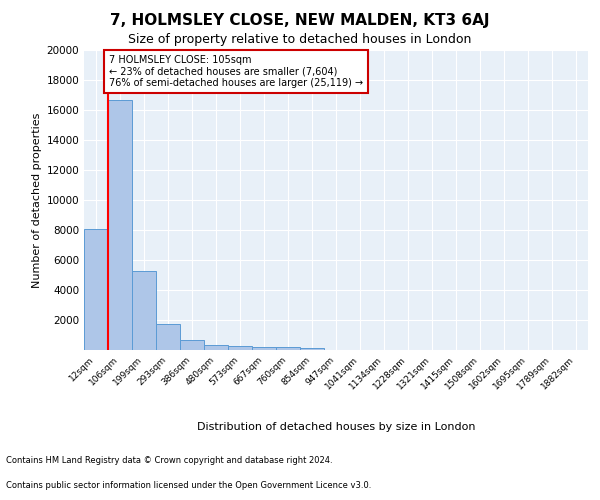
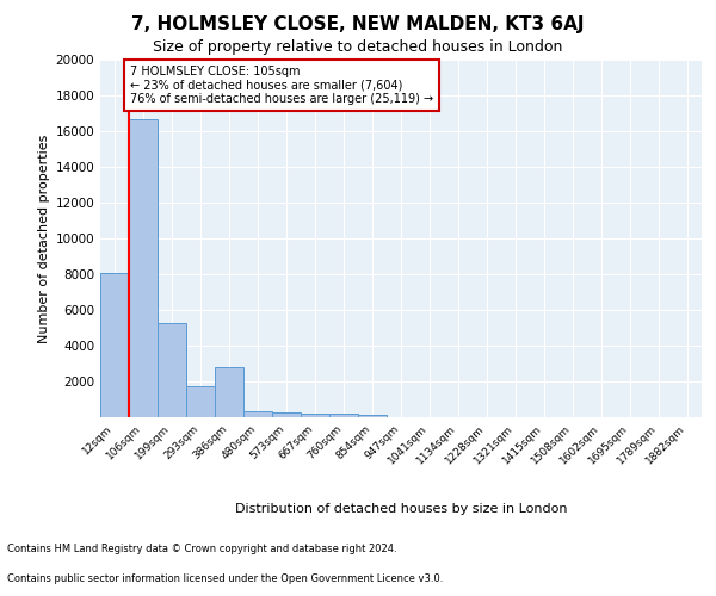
386sqm: 700 -> 2800
